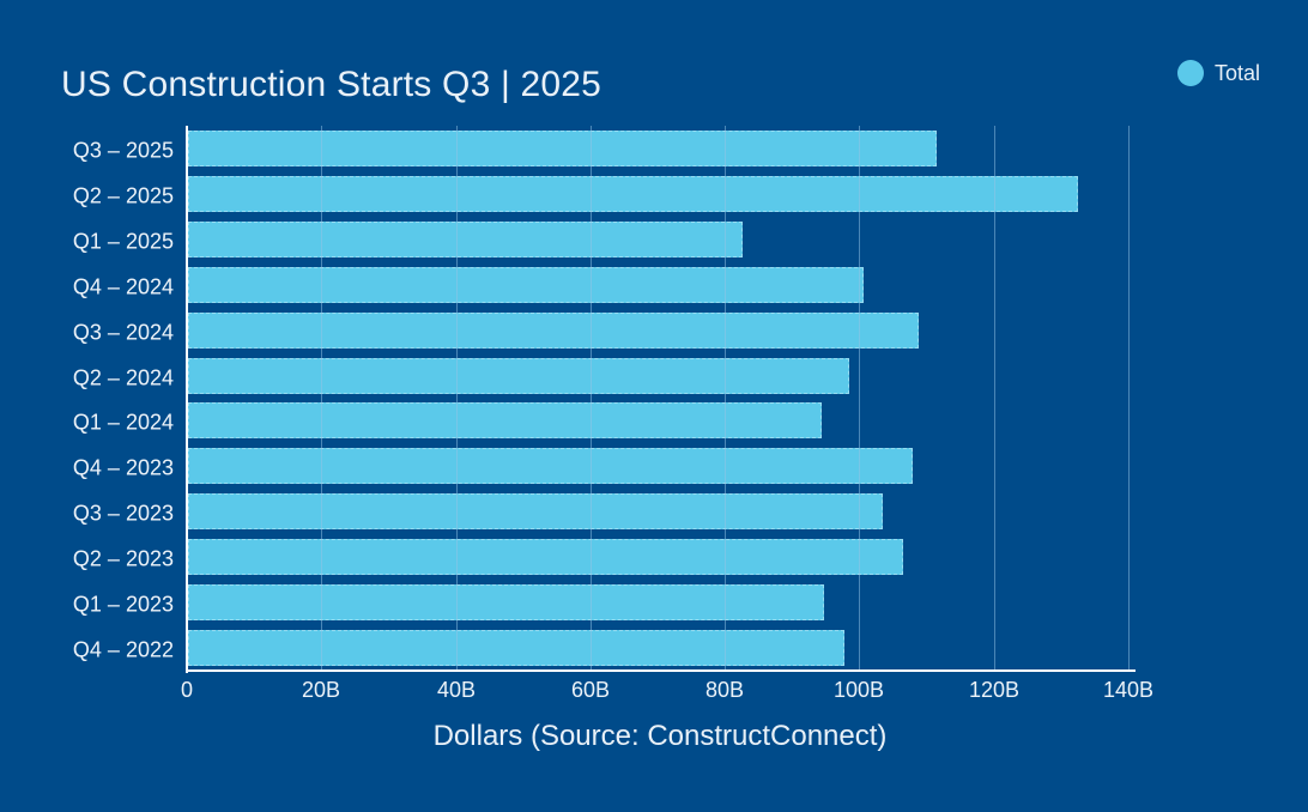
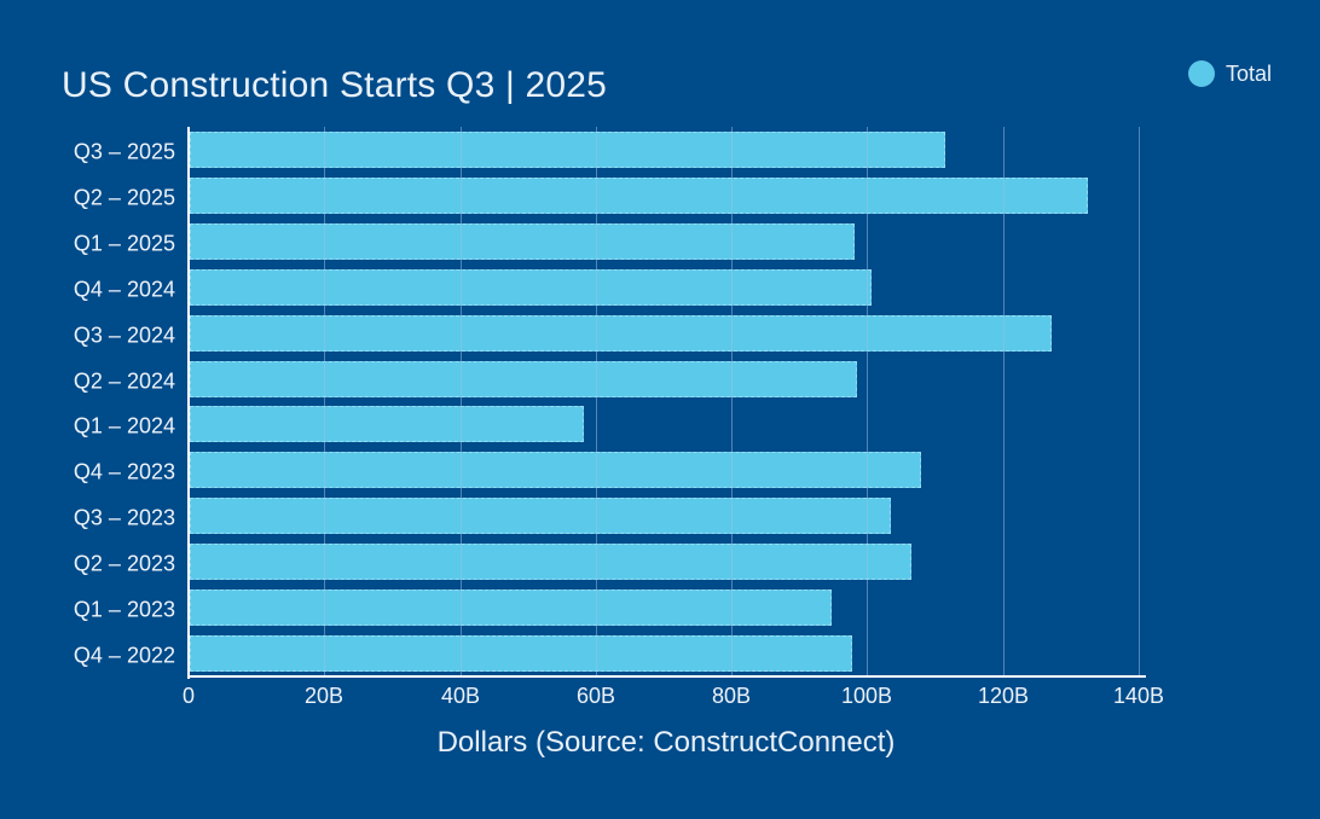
Q1 – 2025: 82B -> 98B
Q3 – 2024: 109B -> 127B
Q1 – 2024: 94B -> 58B
